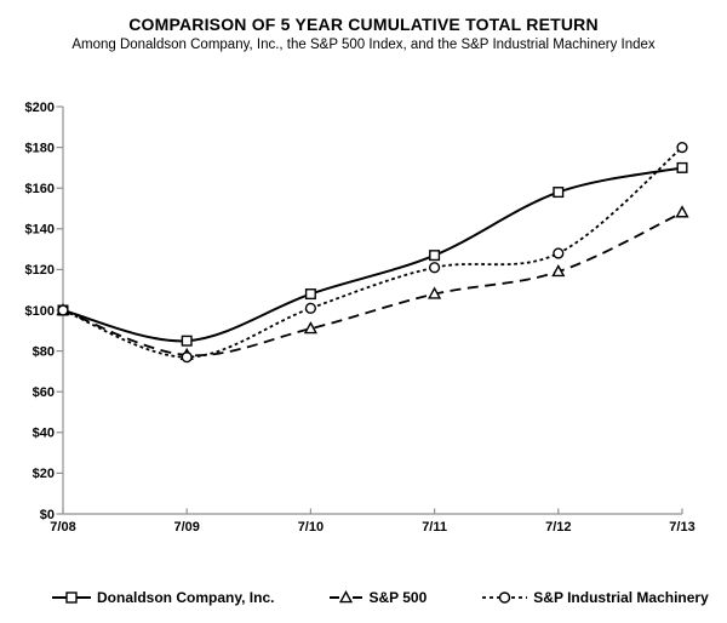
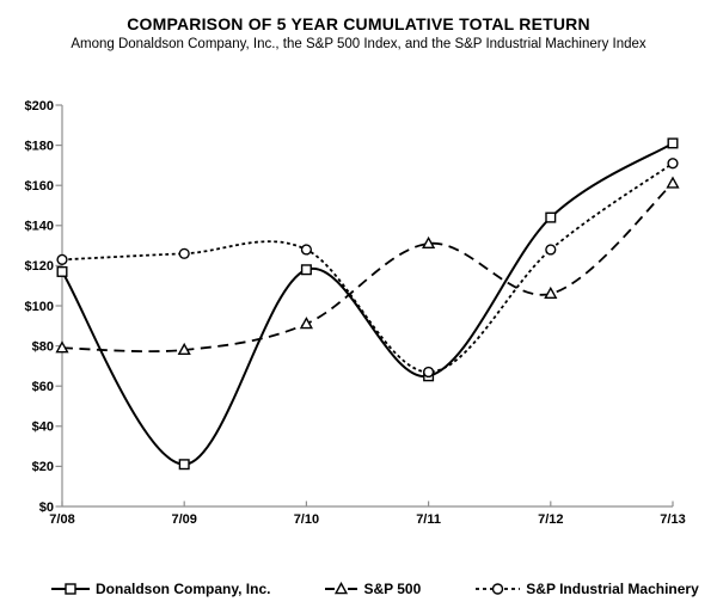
Donaldson Company, Inc./7/08: $100 -> $117
S&P 500/7/08: $100 -> $79
S&P Industrial Machinery/7/08: $100 -> $123
Donaldson Company, Inc./7/09: $85 -> $21
S&P Industrial Machinery/7/09: $77 -> $126
Donaldson Company, Inc./7/10: $108 -> $118
S&P Industrial Machinery/7/10: $101 -> $128
Donaldson Company, Inc./7/11: $127 -> $65
S&P 500/7/11: $108 -> $131
S&P Industrial Machinery/7/11: $121 -> $67
Donaldson Company, Inc./7/12: $158 -> $144
S&P 500/7/12: $119 -> $106
Donaldson Company, Inc./7/13: $170 -> $181
S&P 500/7/13: $148 -> $161
S&P Industrial Machinery/7/13: $180 -> $171
